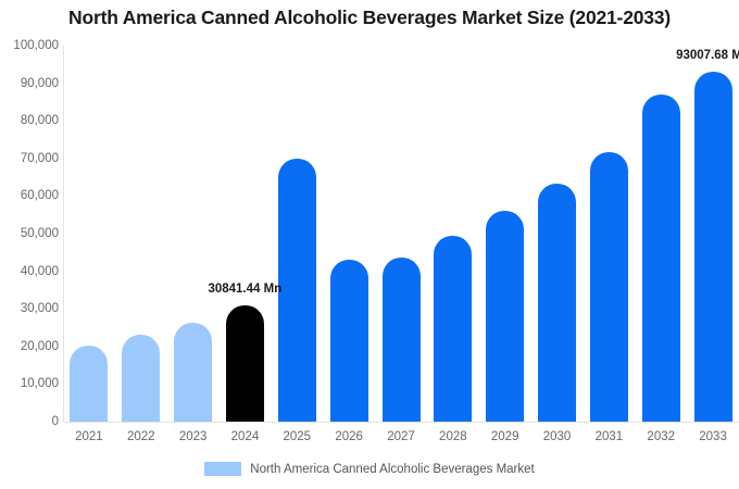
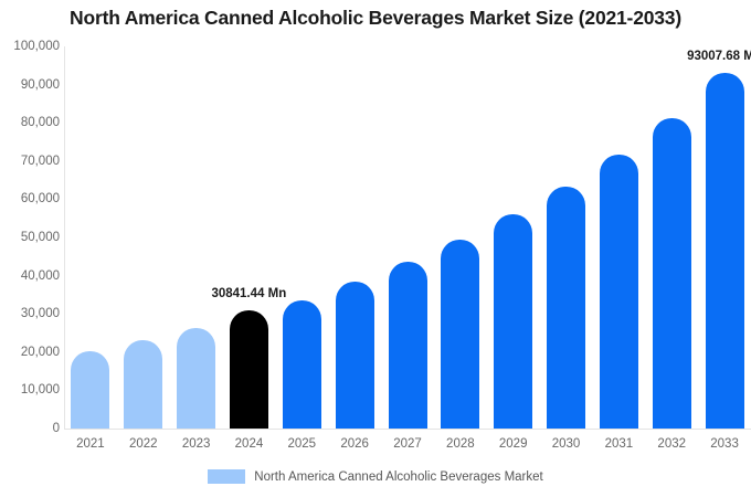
2025: 70000 -> 34000
2026: 43000 -> 38000
2032: 87000 -> 81000
